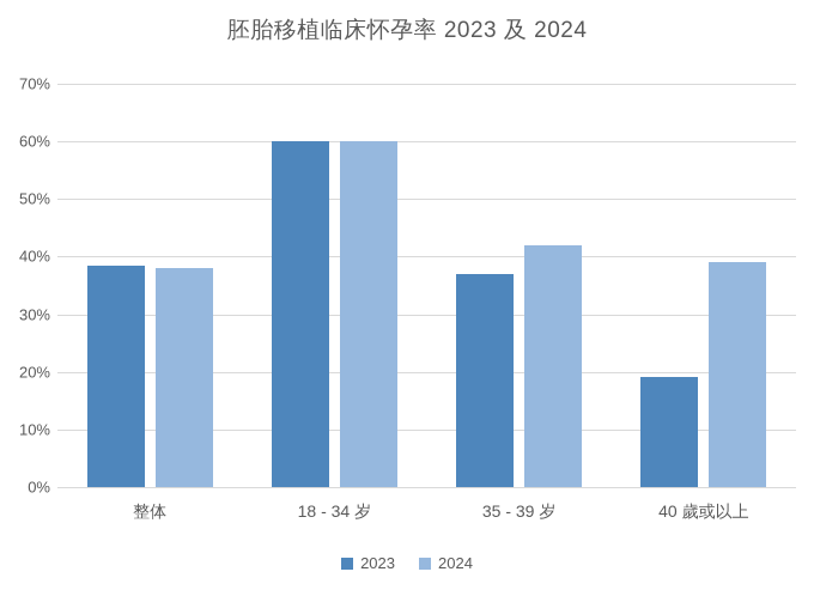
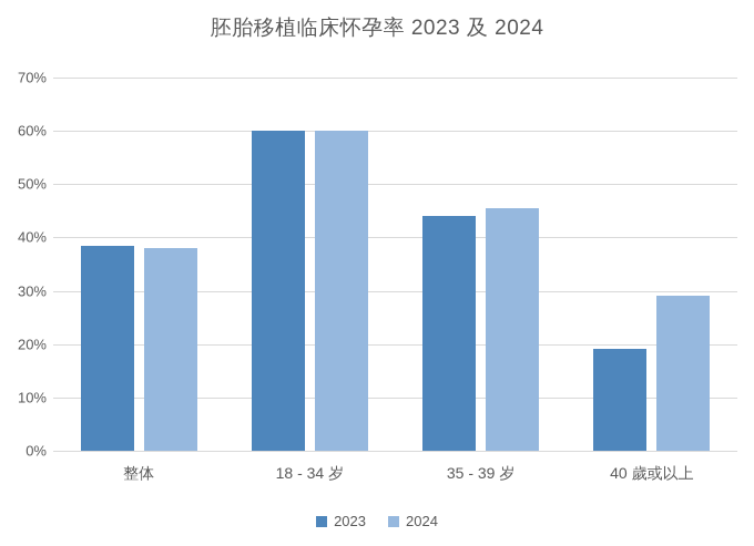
2023/35 - 39 岁: 37% -> 44%
2024/35 - 39 岁: 42% -> 46%
2024/40 歲或以上: 39% -> 29%
